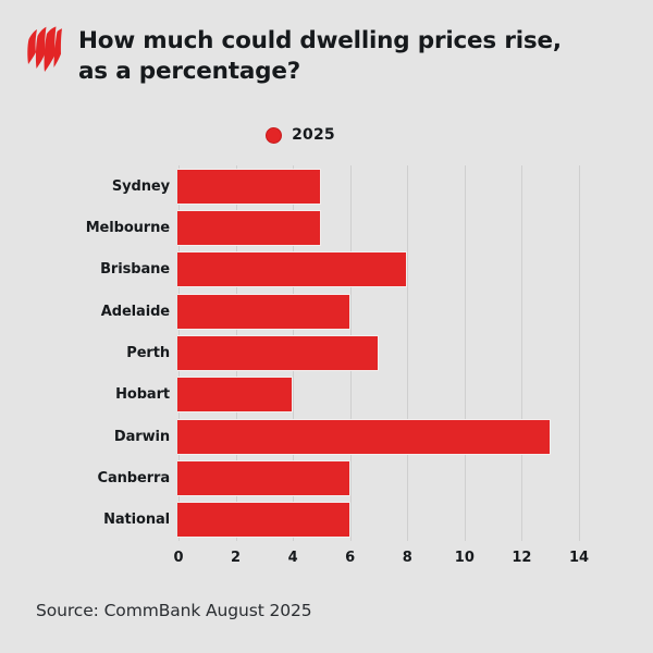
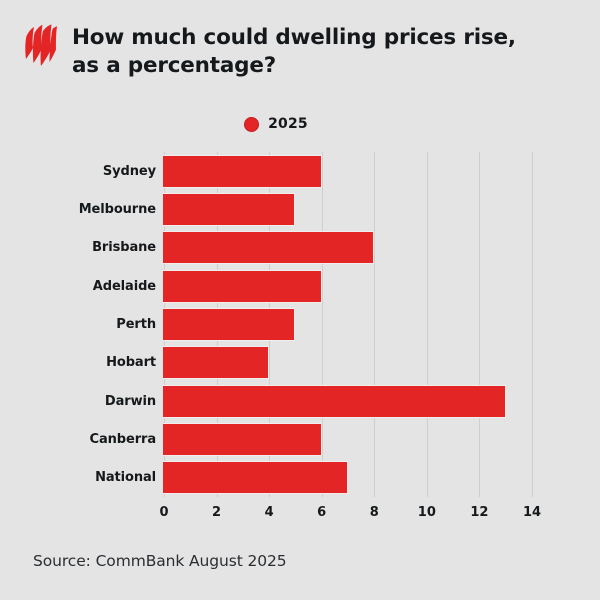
Sydney: 5 -> 6
Perth: 7 -> 5
National: 6 -> 7
